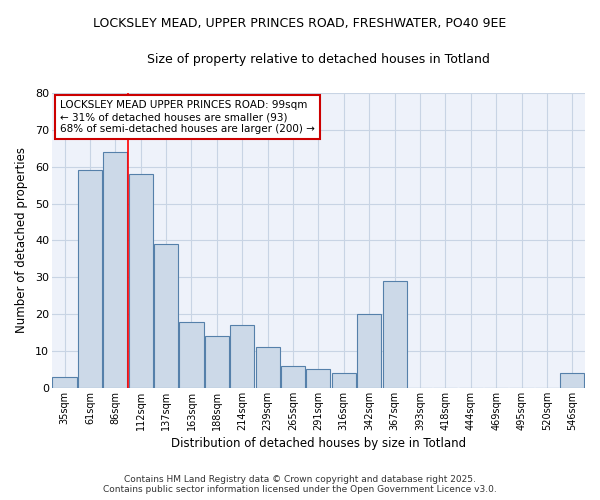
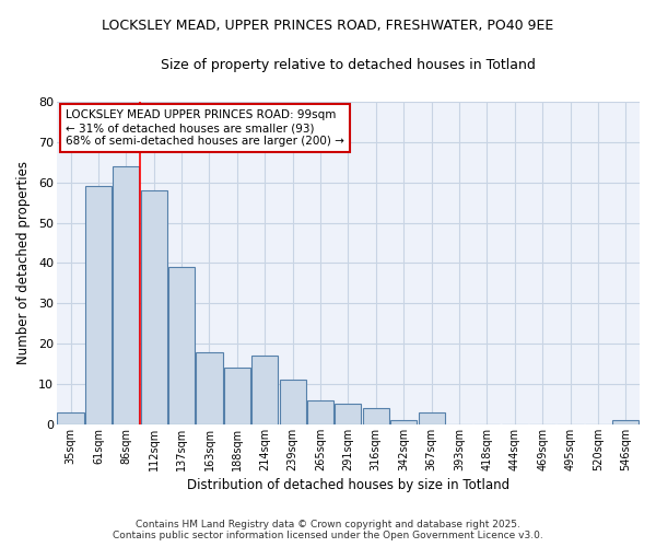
342sqm: 20 -> 1
367sqm: 29 -> 3
546sqm: 4 -> 1
